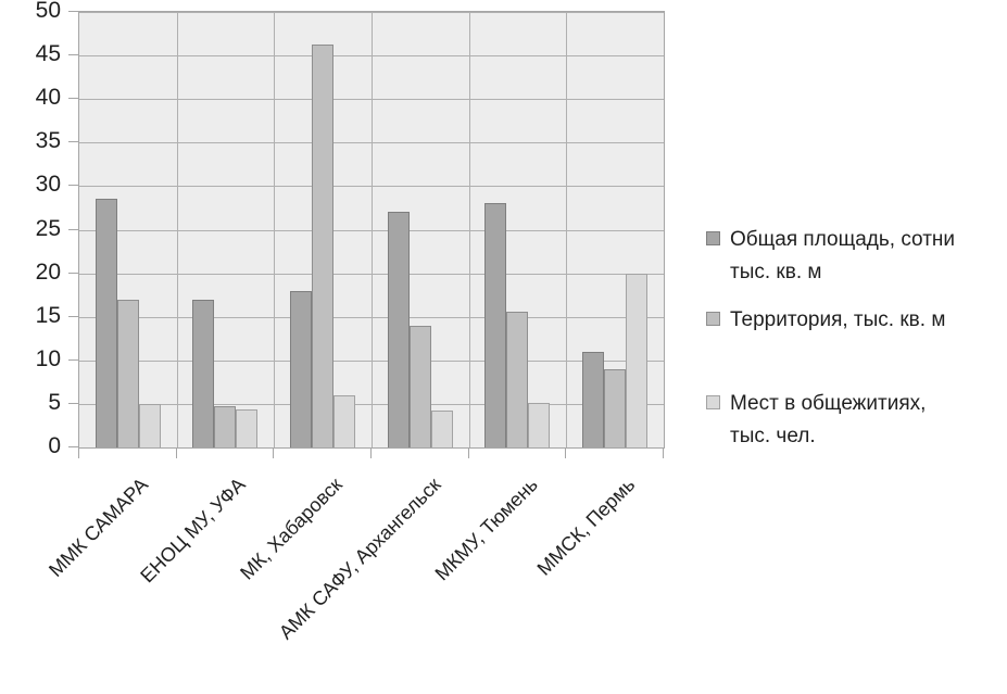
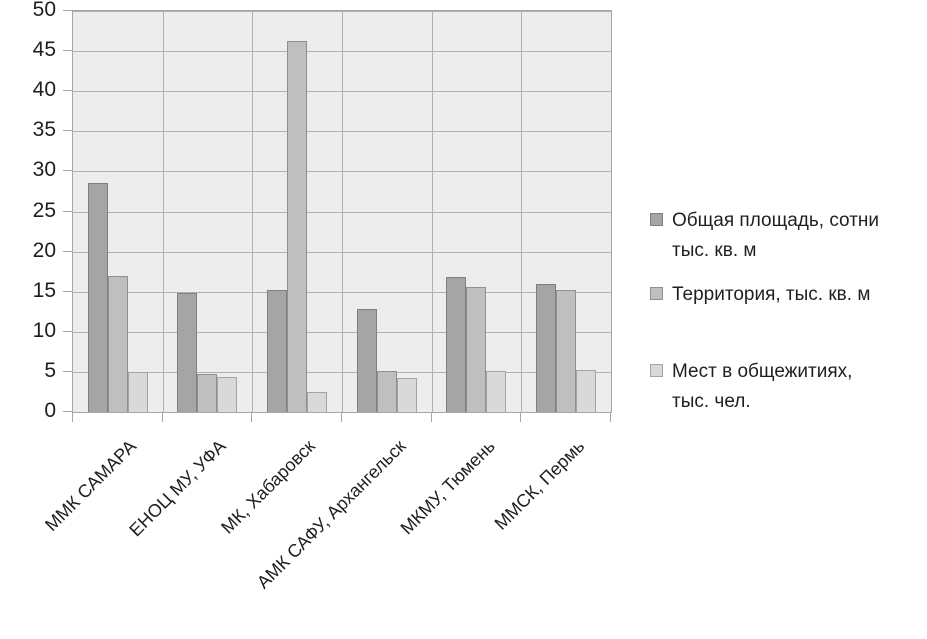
Общая площадь, сотни тыс. кв. м/ЕНОЦ МУ, УФА: 17 -> 15
Общая площадь, сотни тыс. кв. м/МК, Хабаровск: 18 -> 15
Мест в общежитиях, тыс. чел./МК, Хабаровск: 6 -> 2
Общая площадь, сотни тыс. кв. м/АМК САФУ, Архангельск: 27 -> 13
Территория, тыс. кв. м/АМК САФУ, Архангельск: 14 -> 5
Общая площадь, сотни тыс. кв. м/МКМУ, Тюмень: 28 -> 17
Общая площадь, сотни тыс. кв. м/ММСК, Пермь: 11 -> 16
Территория, тыс. кв. м/ММСК, Пермь: 9 -> 15
Мест в общежитиях, тыс. чел./ММСК, Пермь: 20 -> 5
